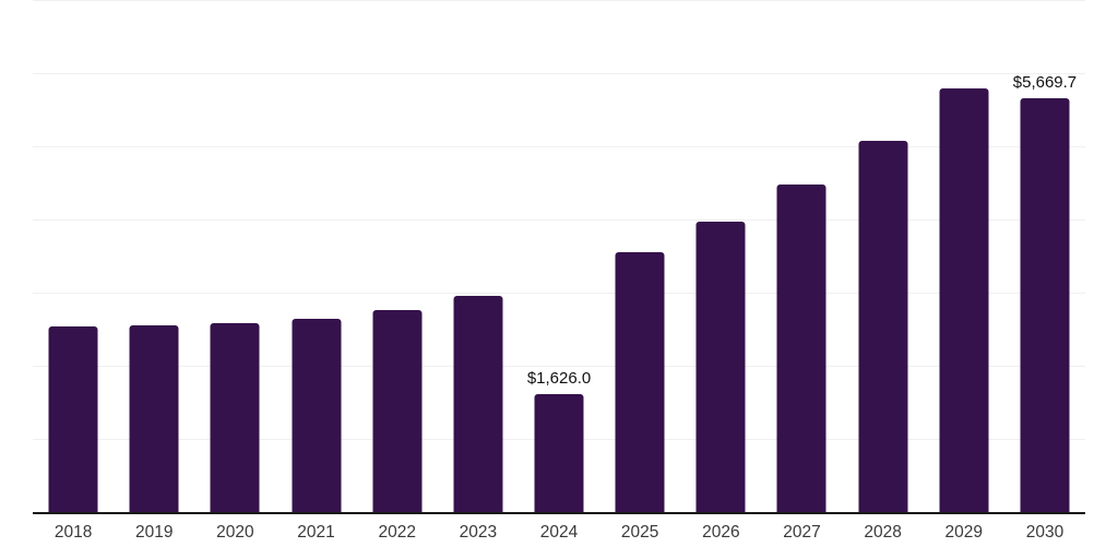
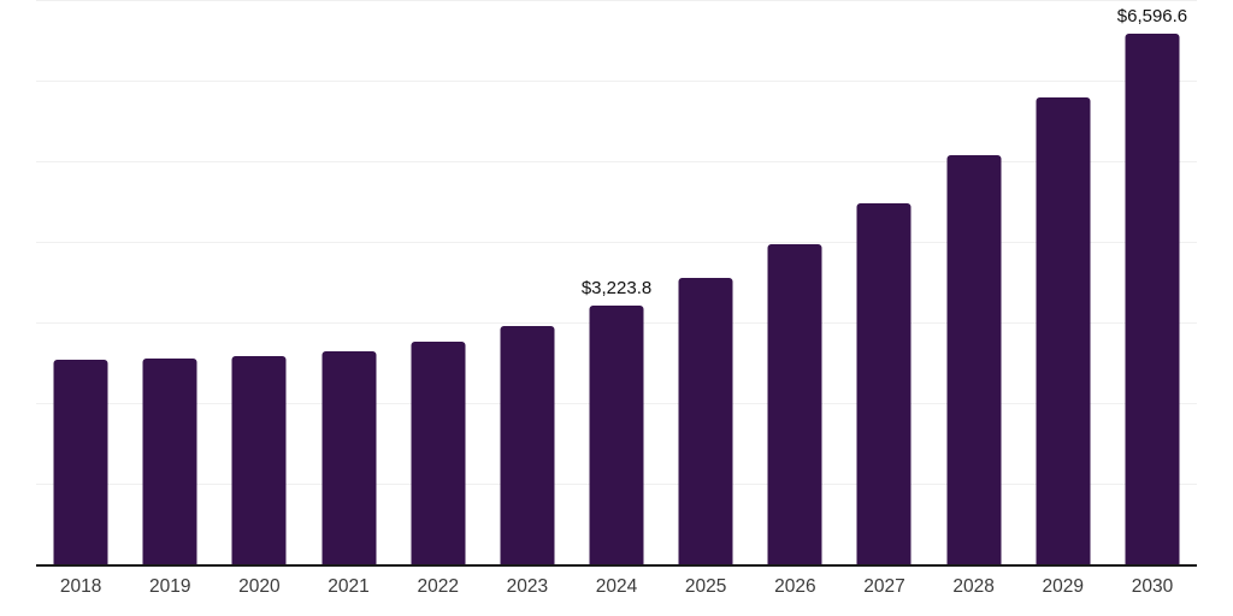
2024: $1,626.0 -> $3,223.8
2030: $5,669.7 -> $6,596.6
